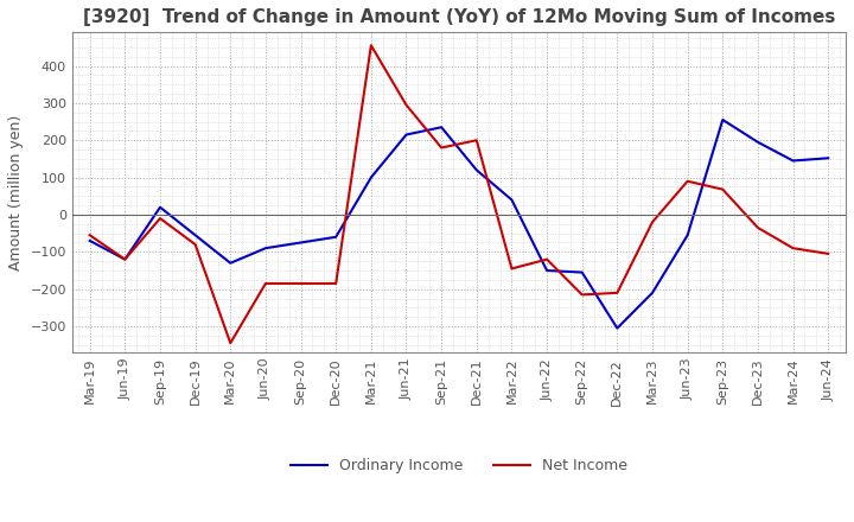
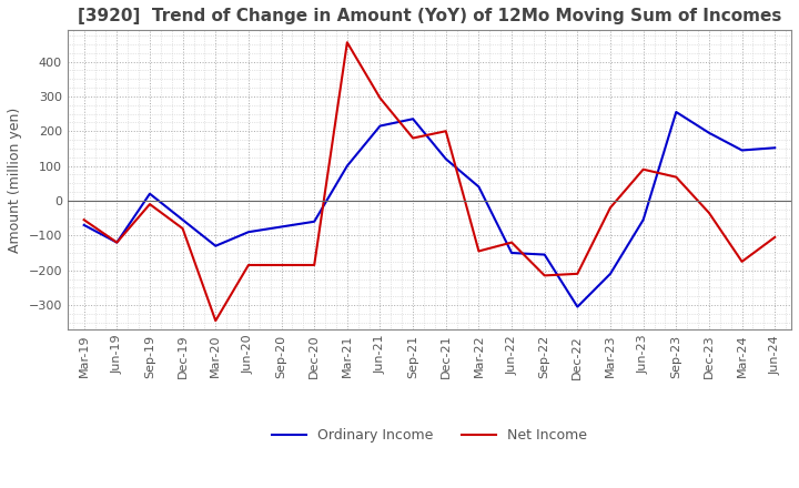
Net Income/Mar-24: -90 -> -175
